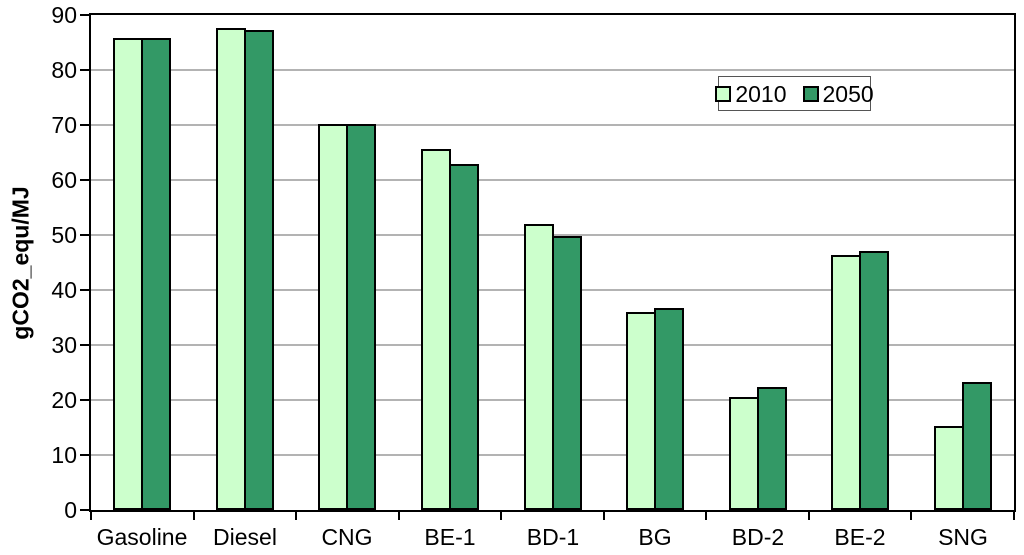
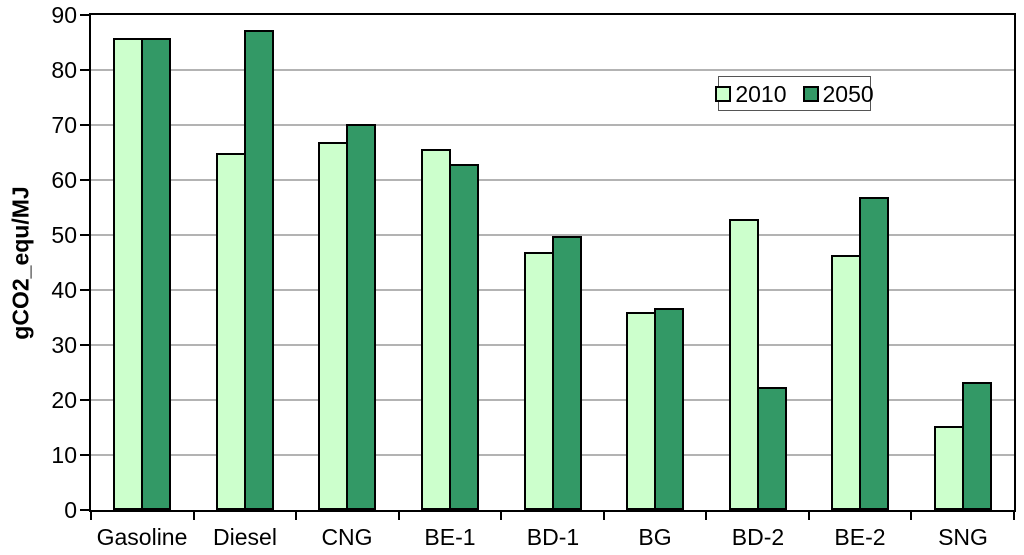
2010/Diesel: 88 -> 65
2010/CNG: 70 -> 67
2010/BD-1: 52 -> 47
2010/BD-2: 20 -> 53
2050/BE-2: 47 -> 57
